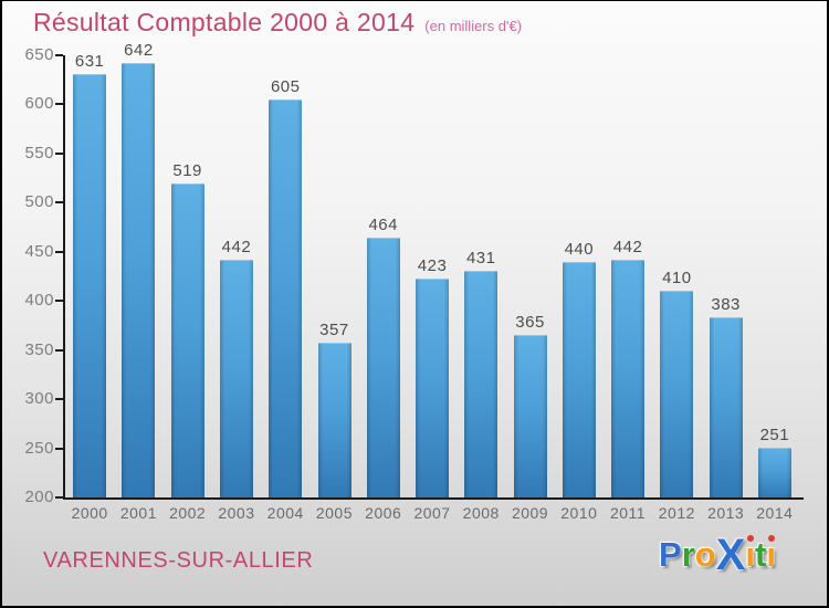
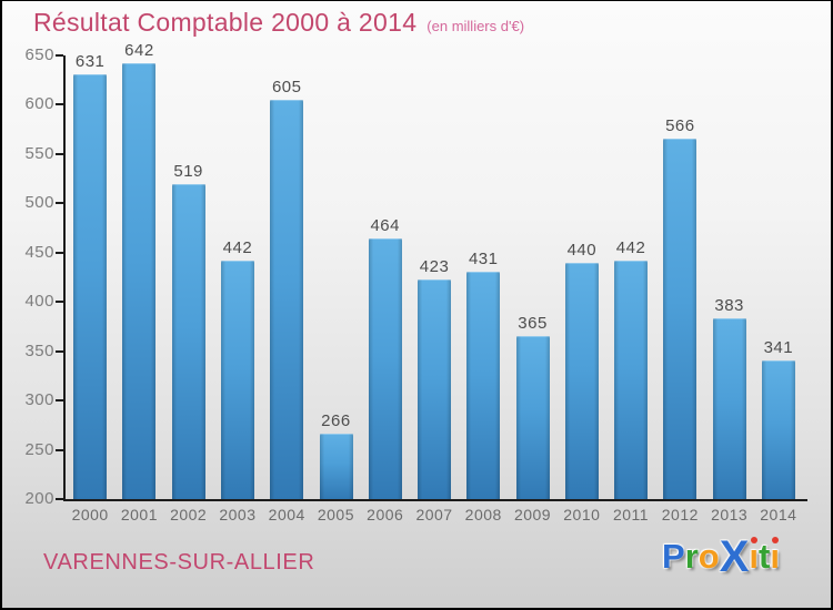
2005: 357 -> 266
2012: 410 -> 566
2014: 251 -> 341
